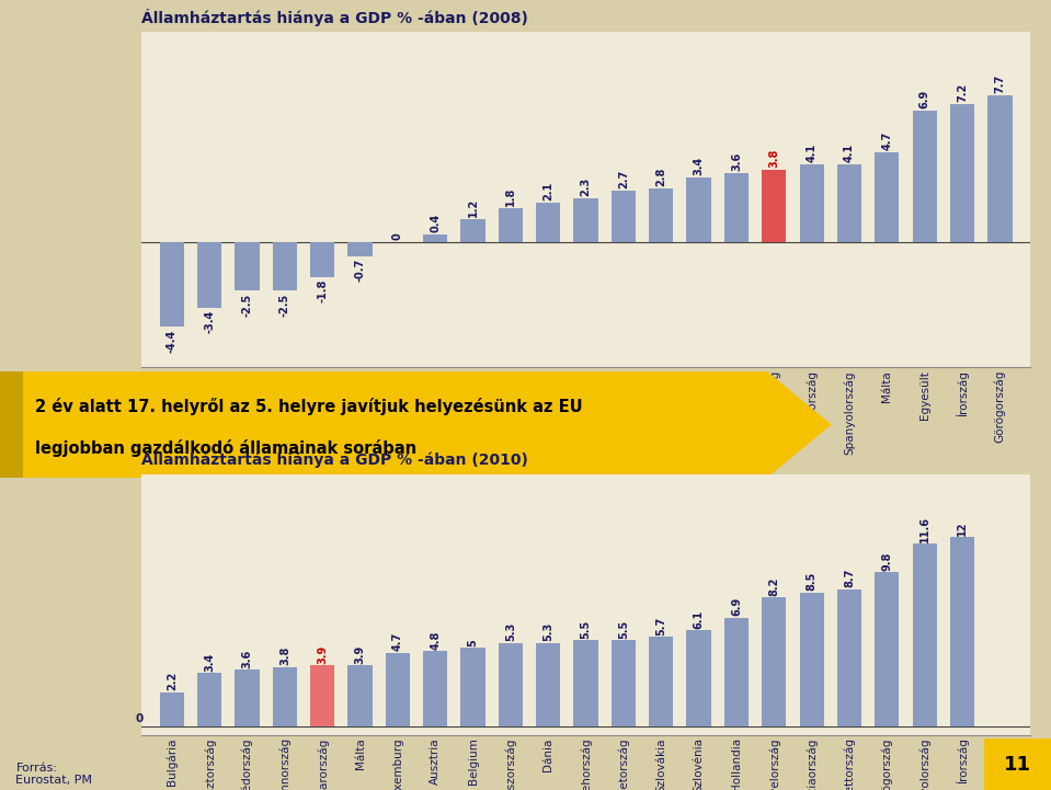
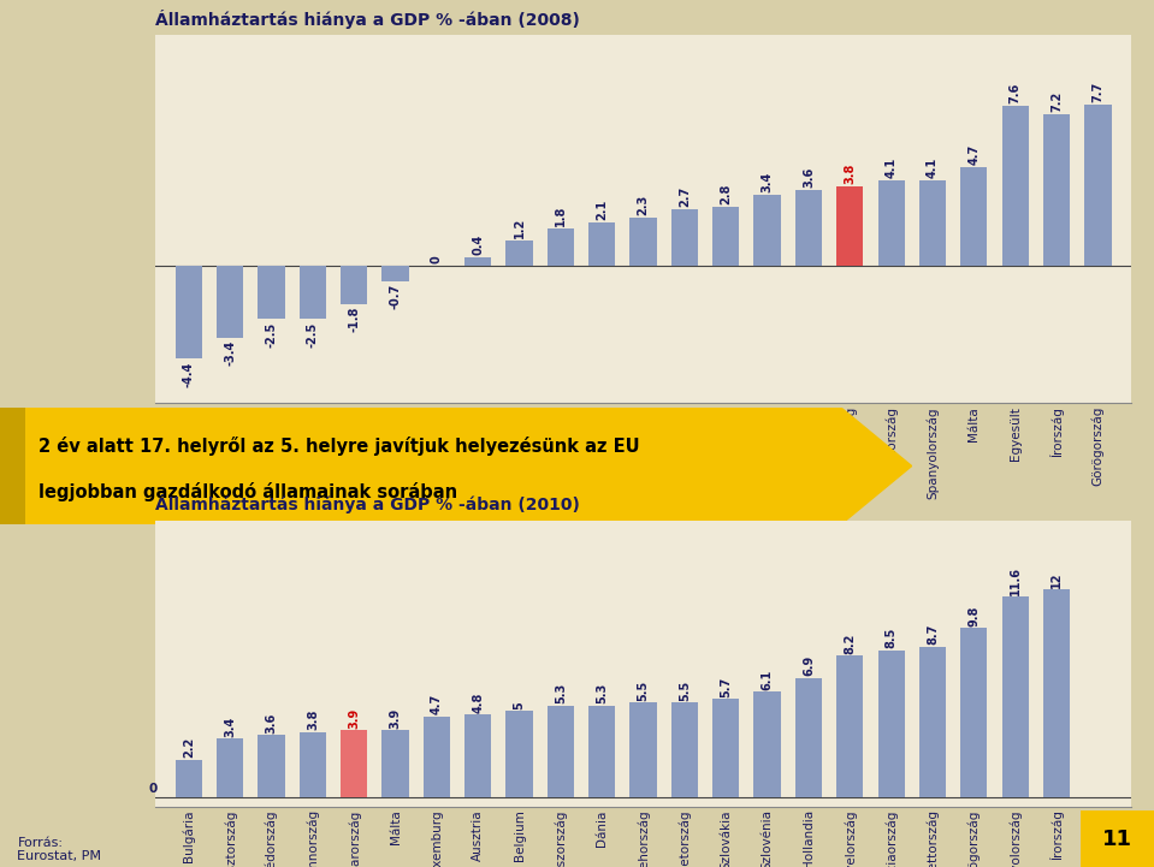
Államháztartás hiánya a GDP % -ában (2008)/Egyesült: 6.9 -> 7.6
